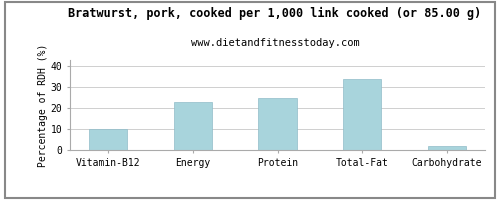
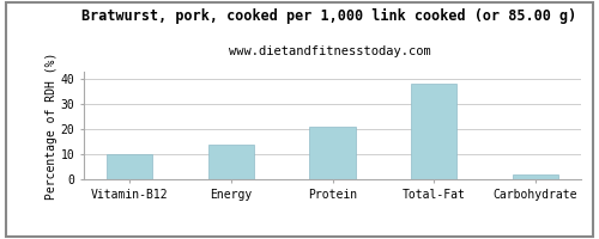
Energy: 23 -> 14
Protein: 25 -> 21
Total-Fat: 34 -> 38
